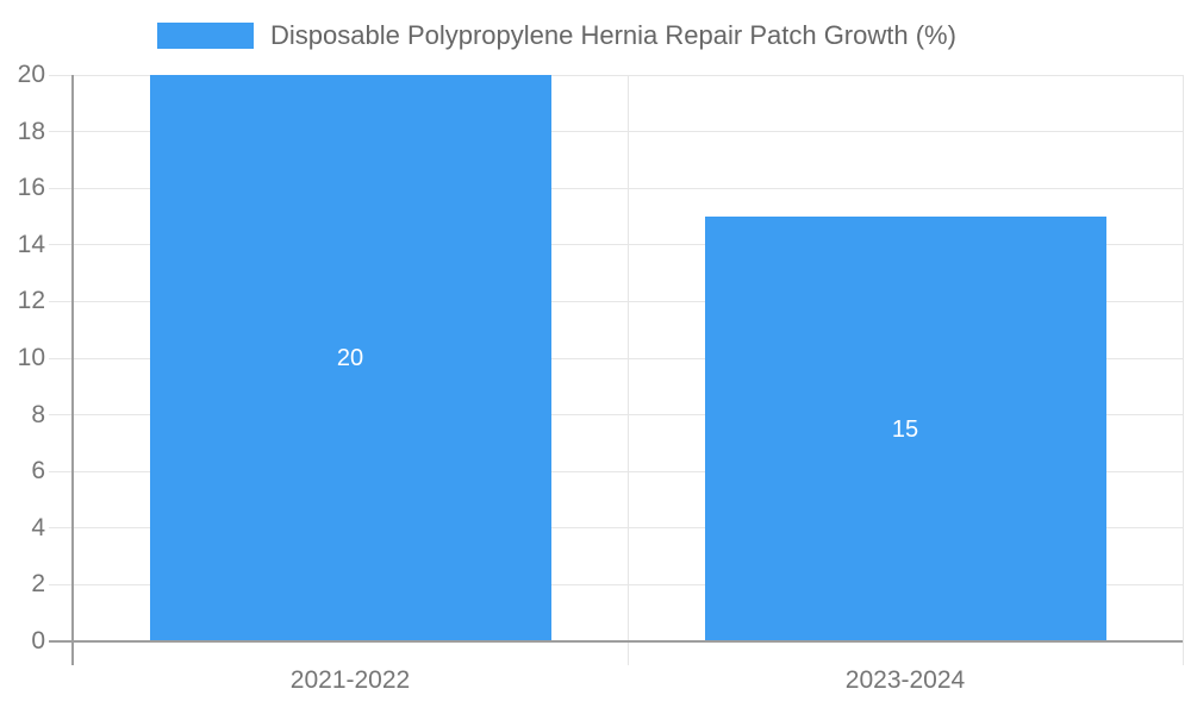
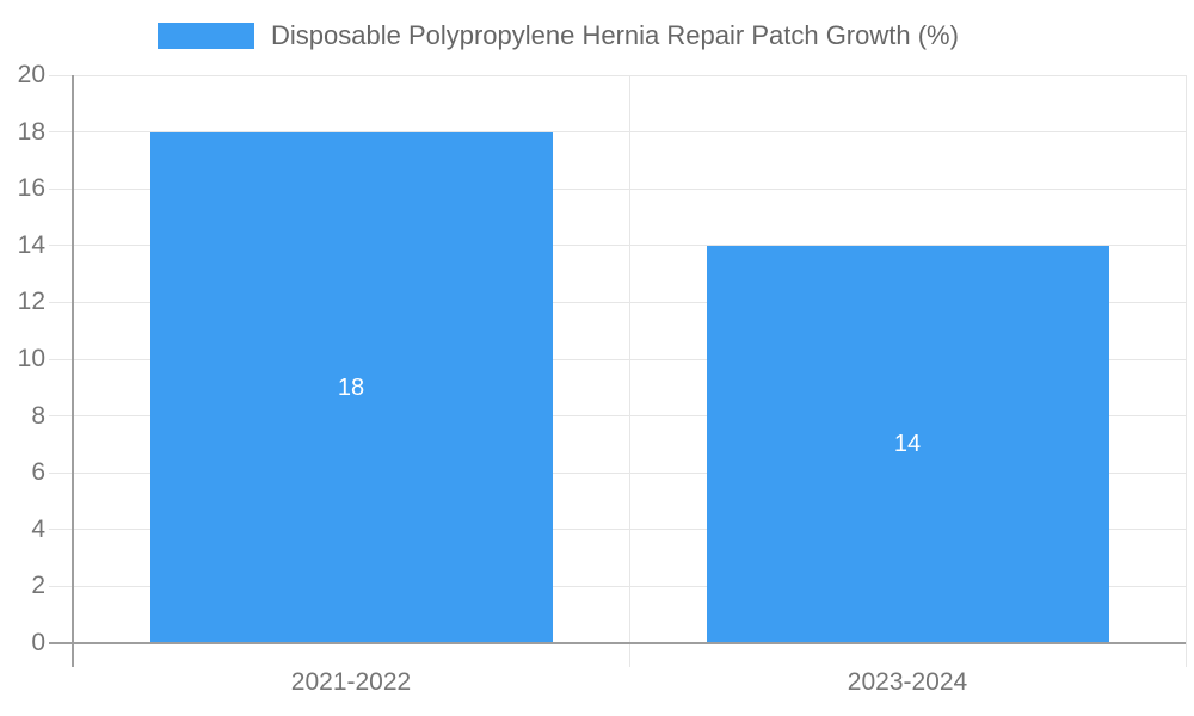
2021-2022: 20 -> 18
2023-2024: 15 -> 14
